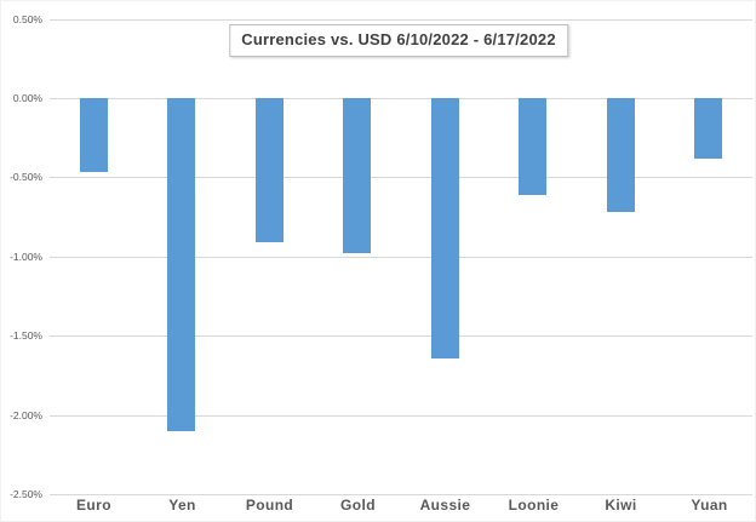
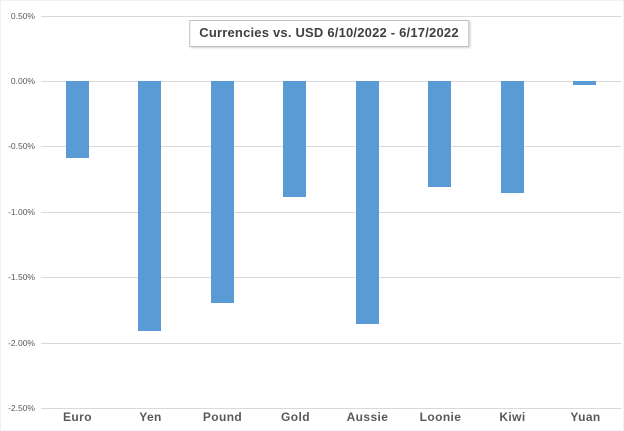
Euro: -0.47% -> -0.59%
Yen: -2.10% -> -1.91%
Pound: -0.91% -> -1.70%
Gold: -0.98% -> -0.89%
Aussie: -1.64% -> -1.86%
Loonie: -0.61% -> -0.81%
Kiwi: -0.72% -> -0.86%
Yuan: -0.38% -> -0.03%
